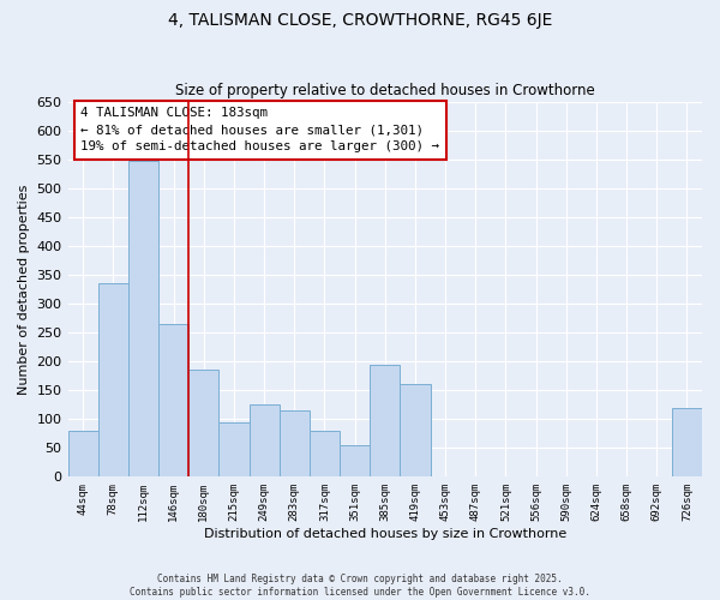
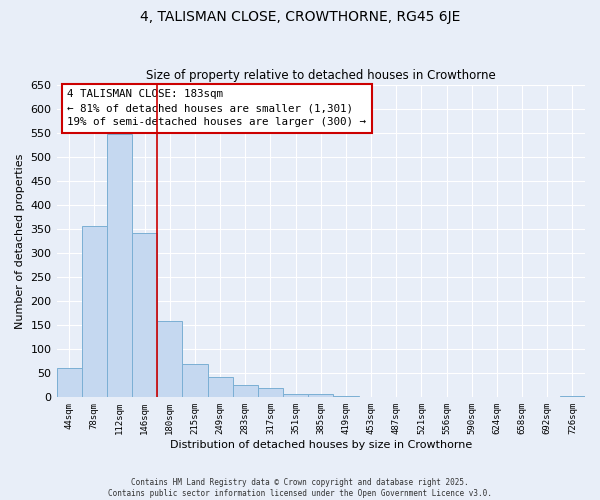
44sqm: 80 -> 60
78sqm: 335 -> 357
146sqm: 265 -> 341
180sqm: 185 -> 158
215sqm: 95 -> 70
249sqm: 125 -> 42
283sqm: 115 -> 25
317sqm: 80 -> 20
351sqm: 55 -> 7
385sqm: 195 -> 7
419sqm: 160 -> 2
726sqm: 120 -> 2
